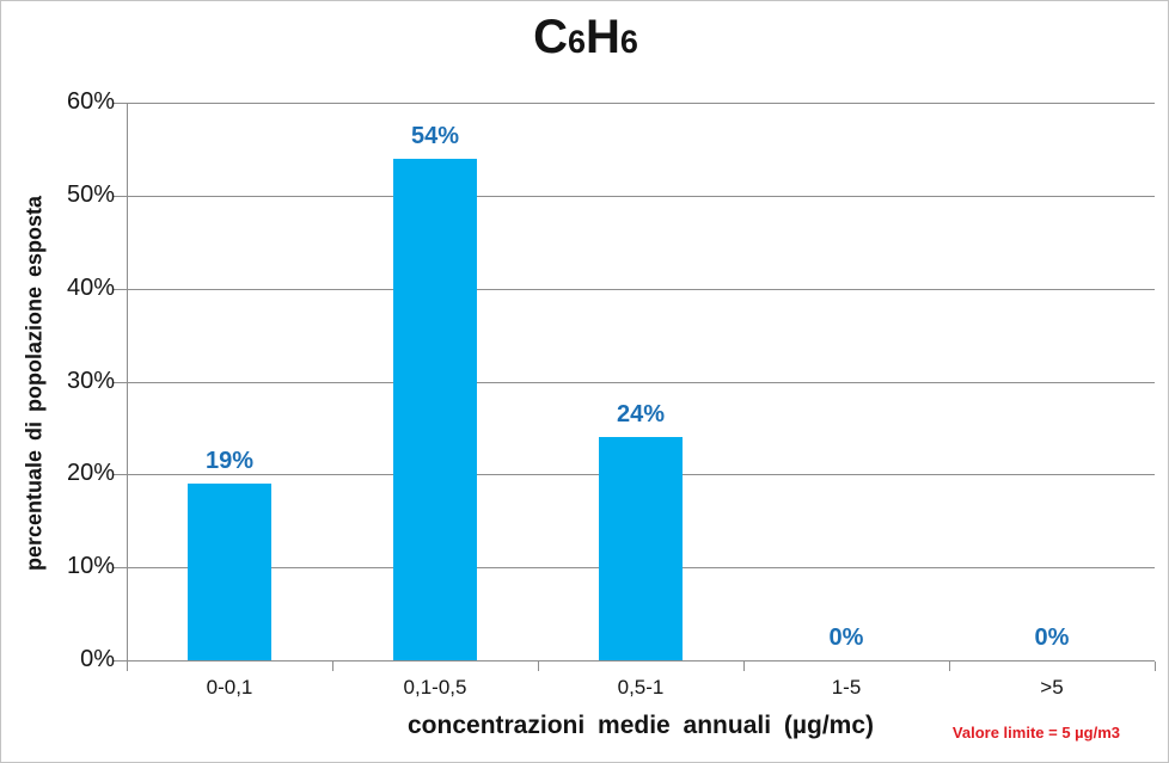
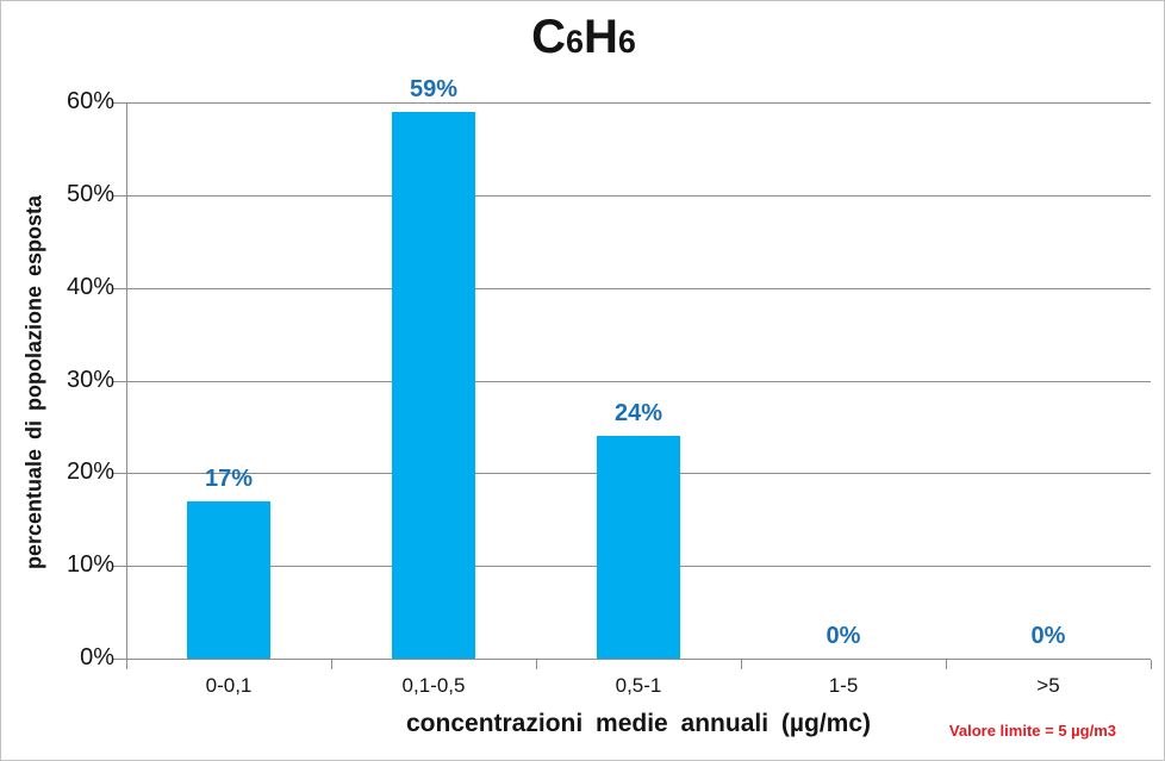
0-0,1: 19% -> 17%
0,1-0,5: 54% -> 59%
